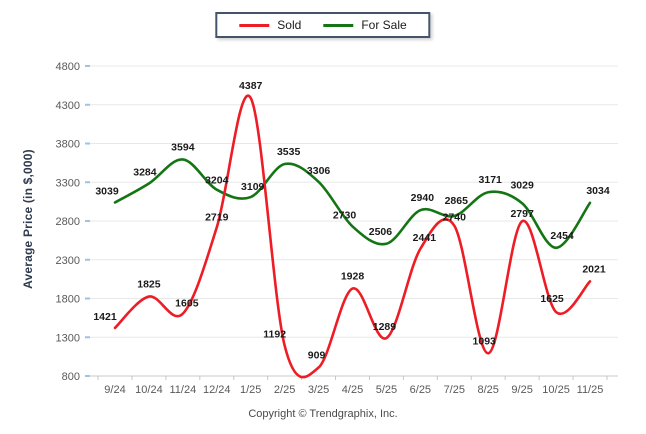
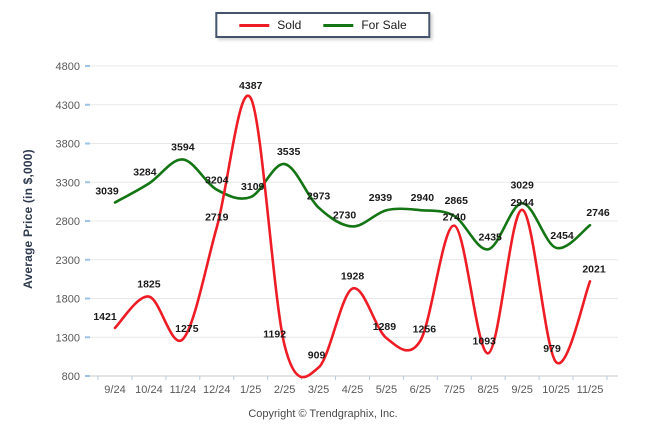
Sold/11/24: 1605 -> 1275
For Sale/3/25: 3306 -> 2973
For Sale/5/25: 2506 -> 2939
Sold/6/25: 2441 -> 1256
For Sale/8/25: 3171 -> 2435
Sold/9/25: 2797 -> 2944
Sold/10/25: 1625 -> 979
For Sale/11/25: 3034 -> 2746
